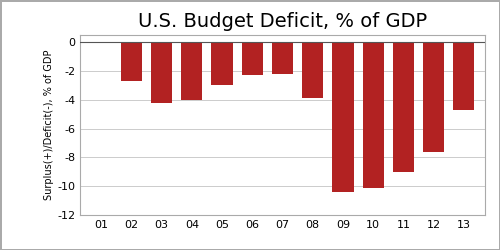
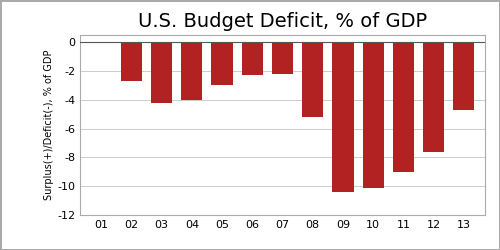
08: -3.9 -> -5.2
